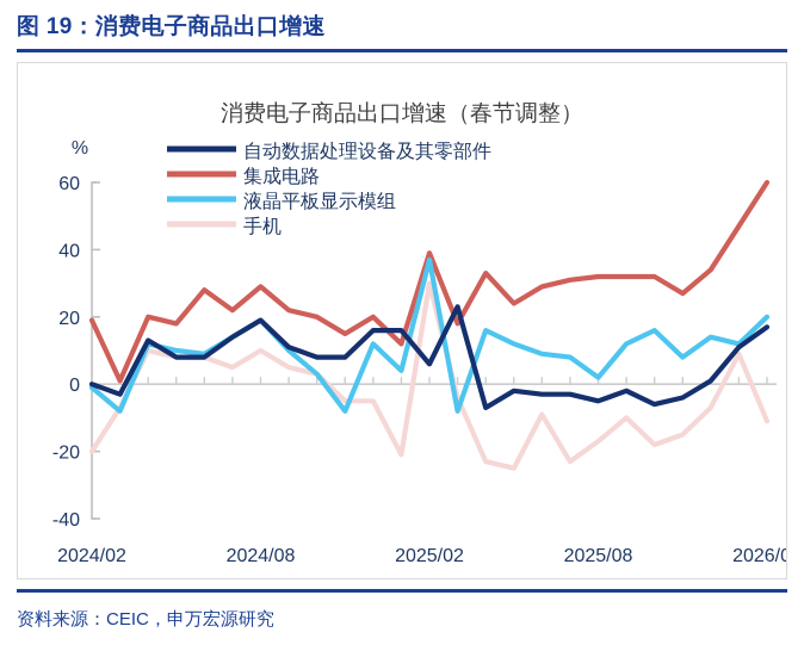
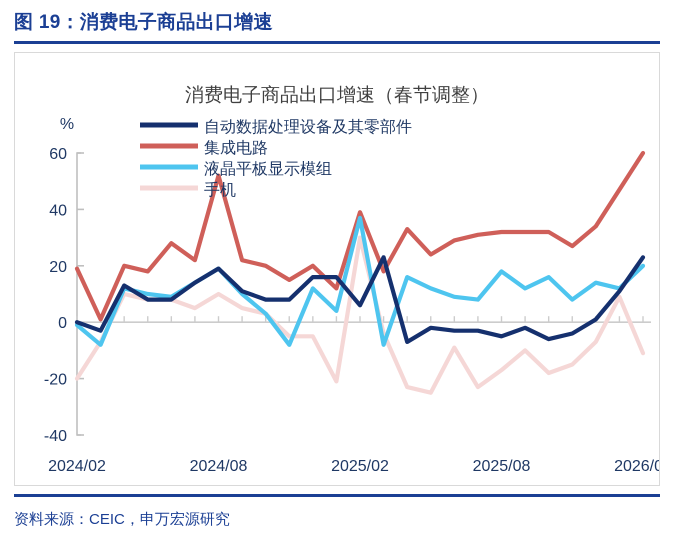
集成电路/2024/08: 29 -> 52
液晶平板显示模组/2025/08: 2 -> 18
自动数据处理设备及其零部件/2026/02: 17 -> 23
